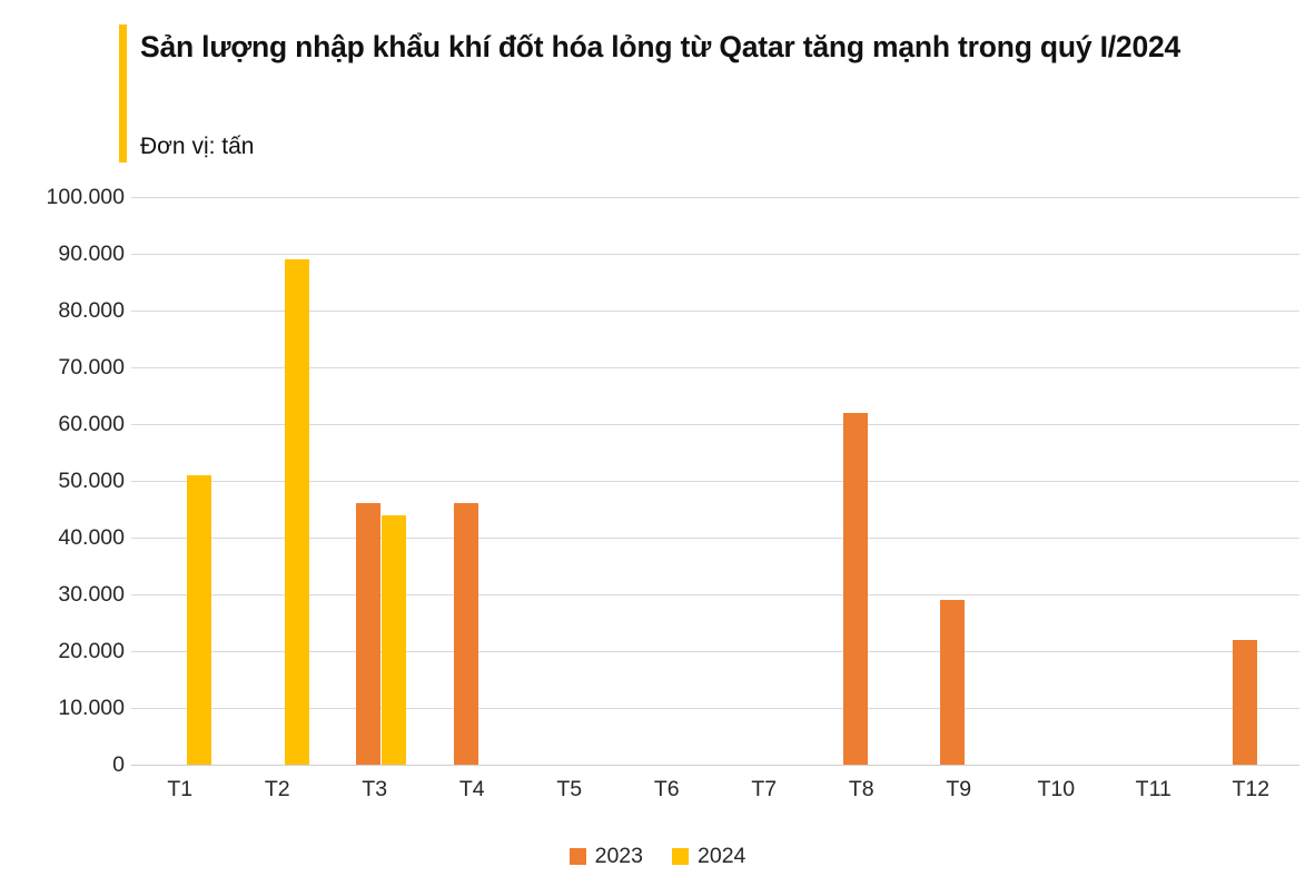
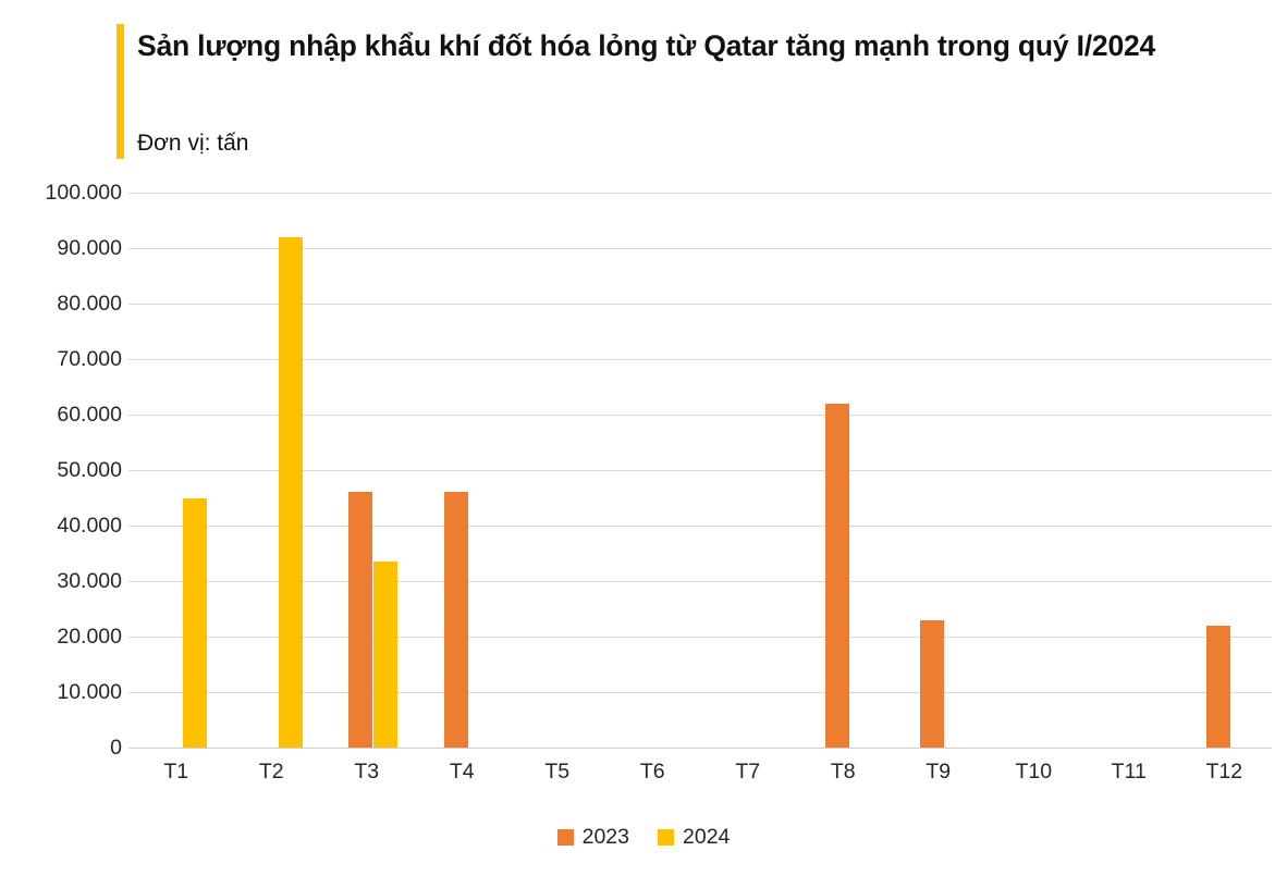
2024/T1: 51000 -> 45000
2024/T2: 89000 -> 92000
2024/T3: 44000 -> 34000
2023/T9: 29000 -> 23000
